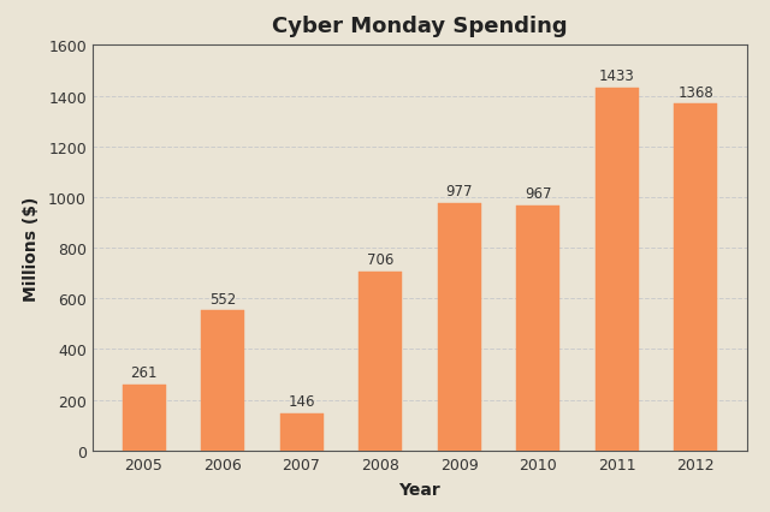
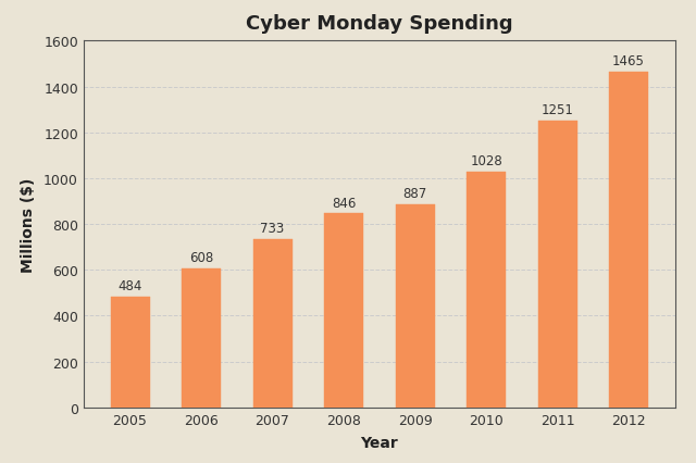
2005: 261 -> 484
2006: 552 -> 608
2007: 146 -> 733
2008: 706 -> 846
2009: 977 -> 887
2010: 967 -> 1028
2011: 1433 -> 1251
2012: 1368 -> 1465
